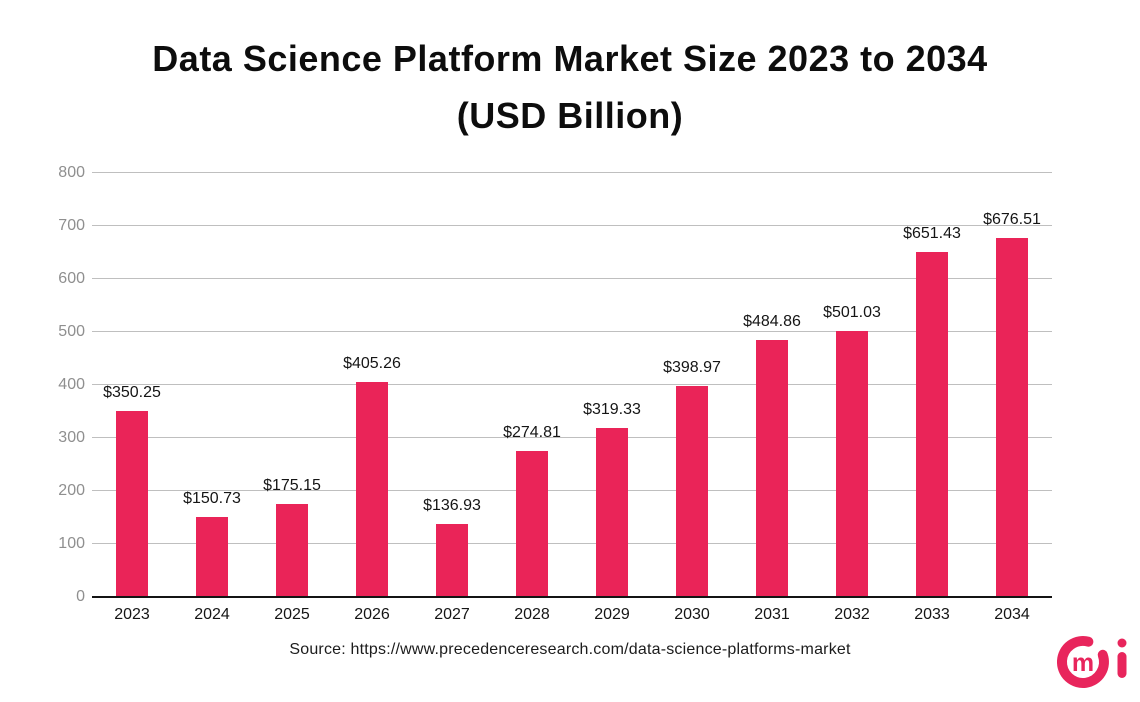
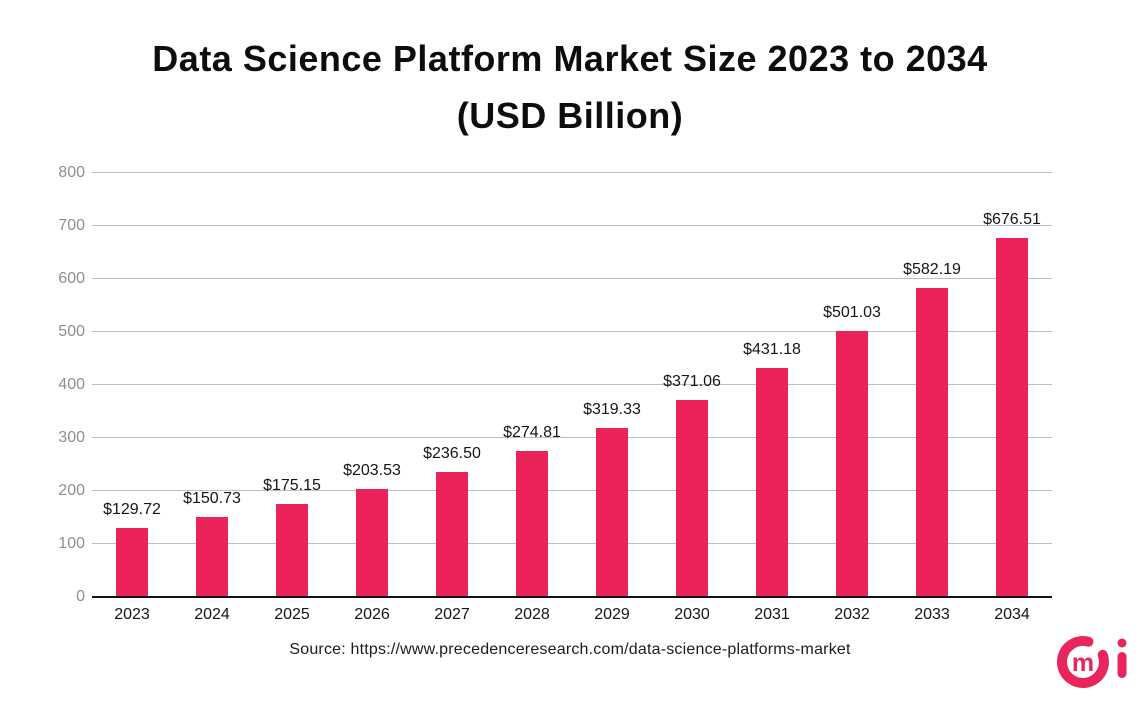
2023: $350.25 -> $129.72
2026: $405.26 -> $203.53
2027: $136.93 -> $236.50
2030: $398.97 -> $371.06
2031: $484.86 -> $431.18
2033: $651.43 -> $582.19
